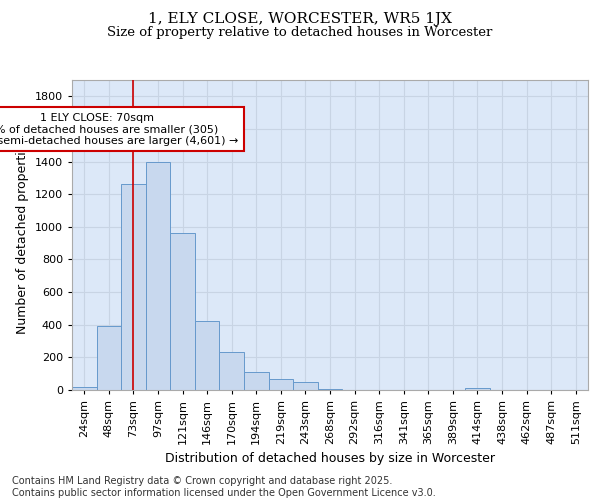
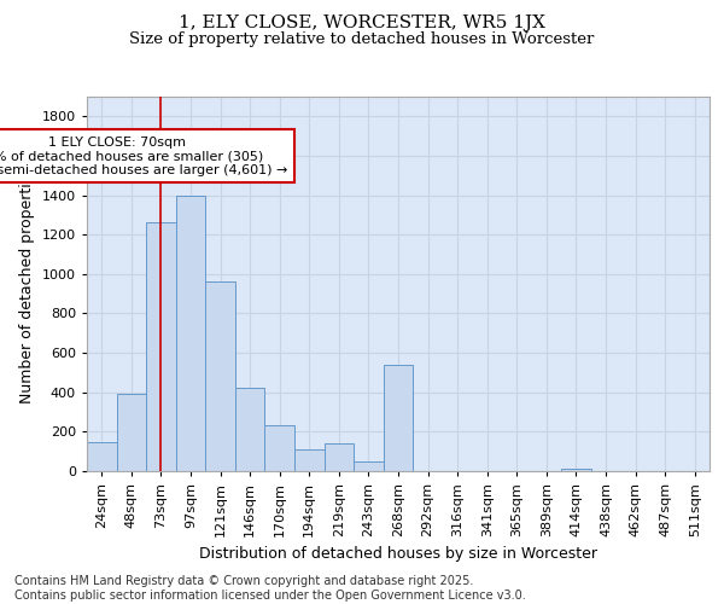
24sqm: 20 -> 150
219sqm: 60 -> 140
268sqm: 0 -> 540
